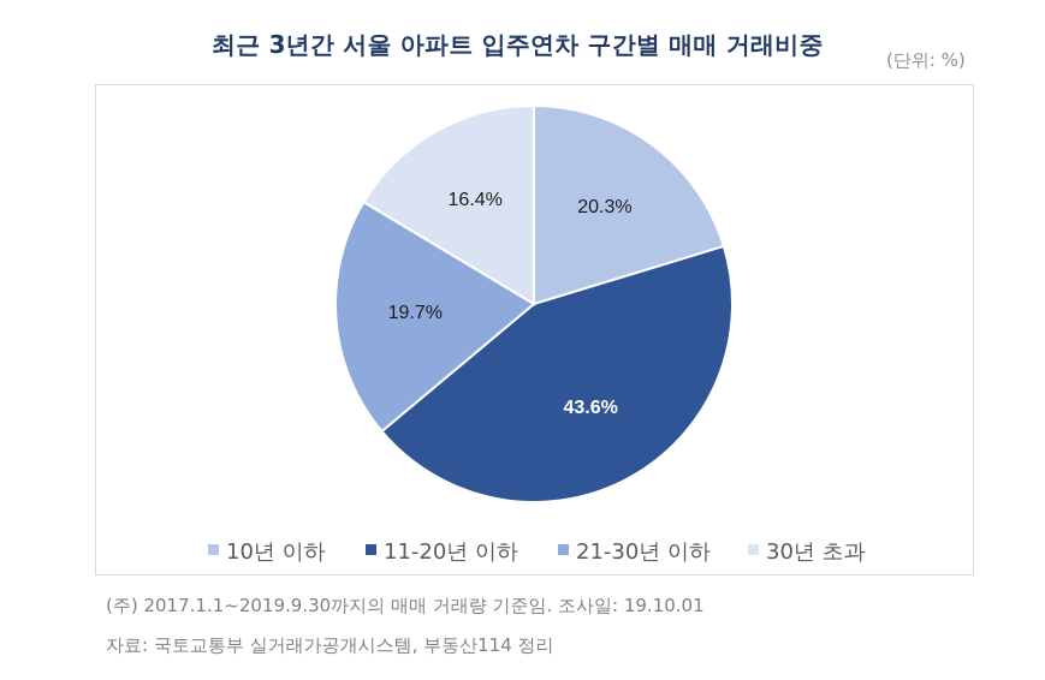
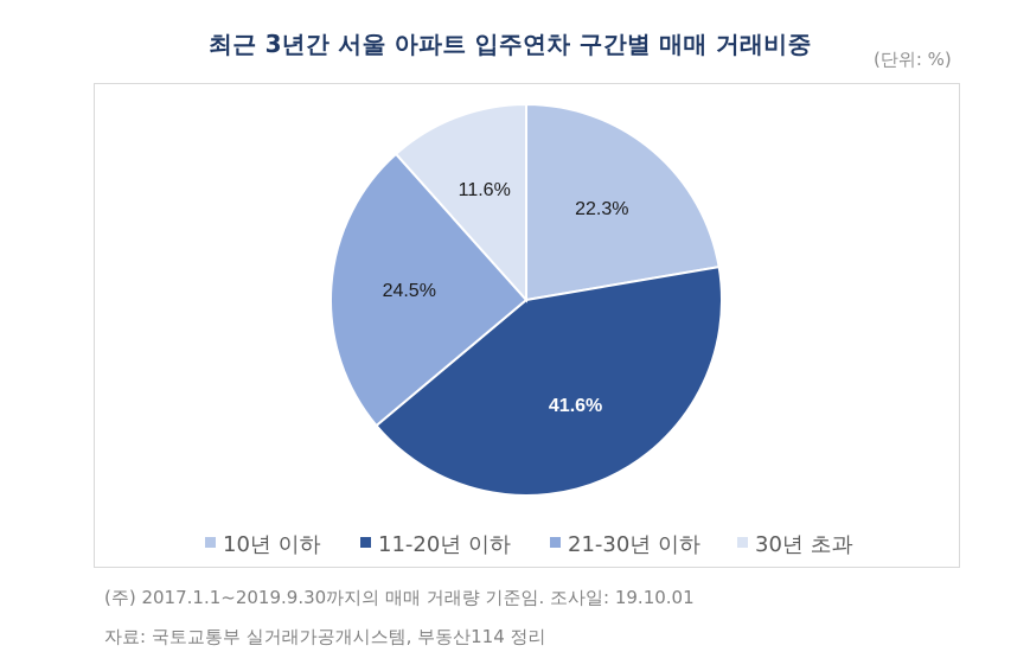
10년 이하: 20.3% -> 22.3%
11-20년 이하: 43.6% -> 41.6%
21-30년 이하: 19.7% -> 24.5%
30년 초과: 16.4% -> 11.6%
